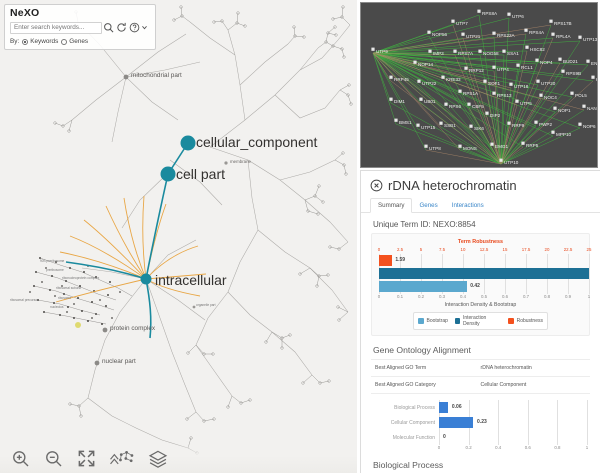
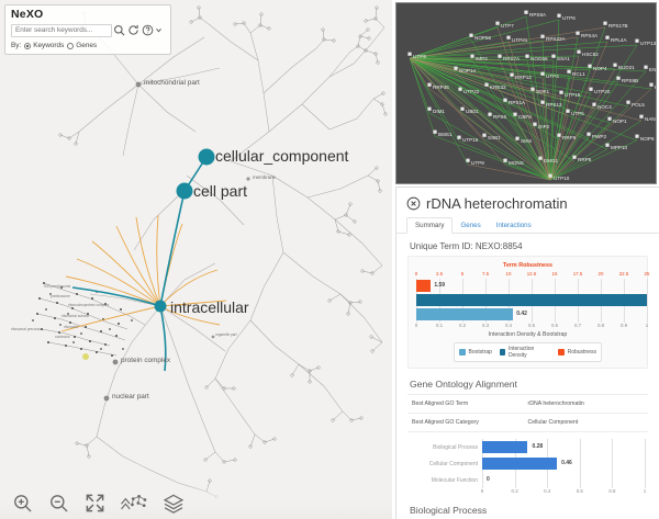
Gene Ontology Alignment/Biological Process: 0.06 -> 0.28
Gene Ontology Alignment/Cellular Component: 0.23 -> 0.46
